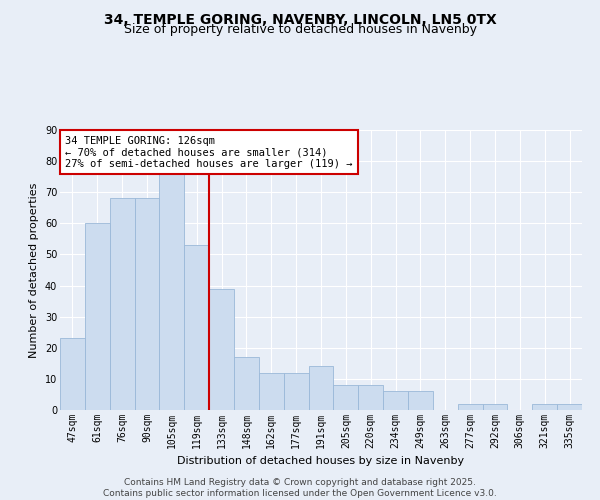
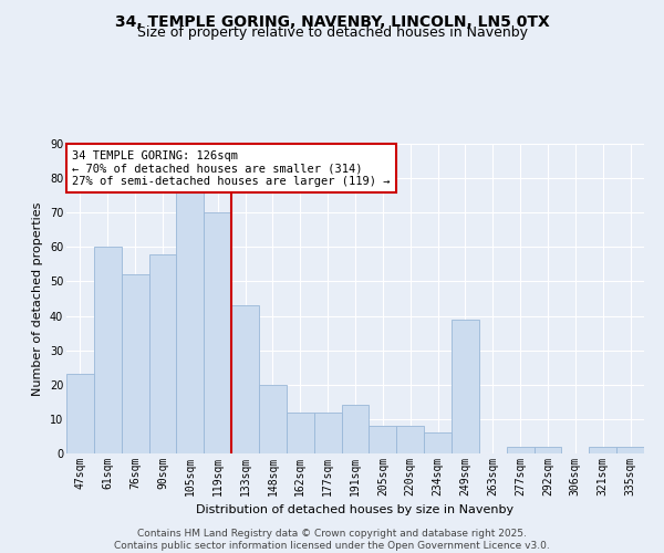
76sqm: 68 -> 52
90sqm: 68 -> 58
119sqm: 53 -> 70
133sqm: 39 -> 43
148sqm: 17 -> 20
249sqm: 6 -> 39
